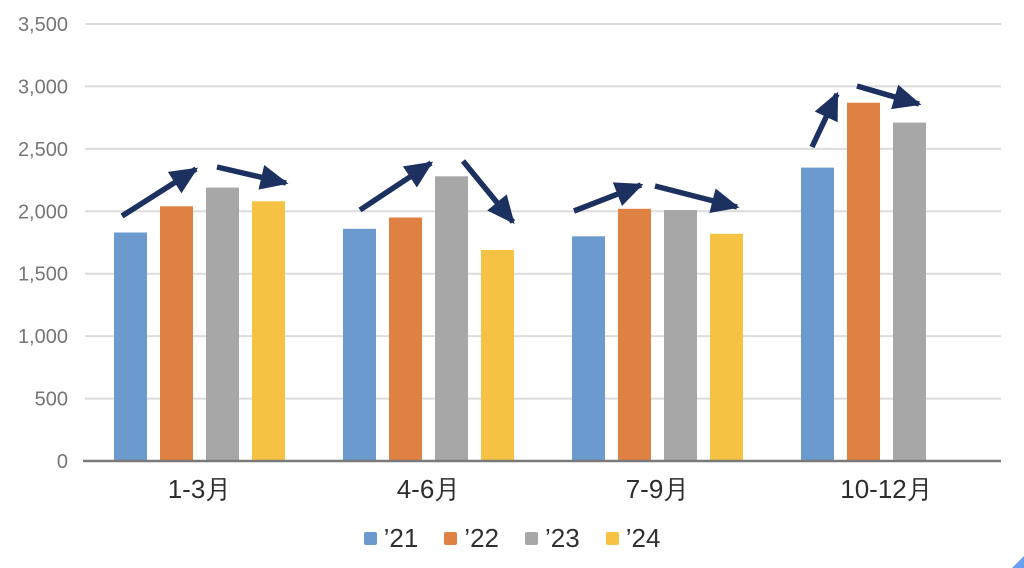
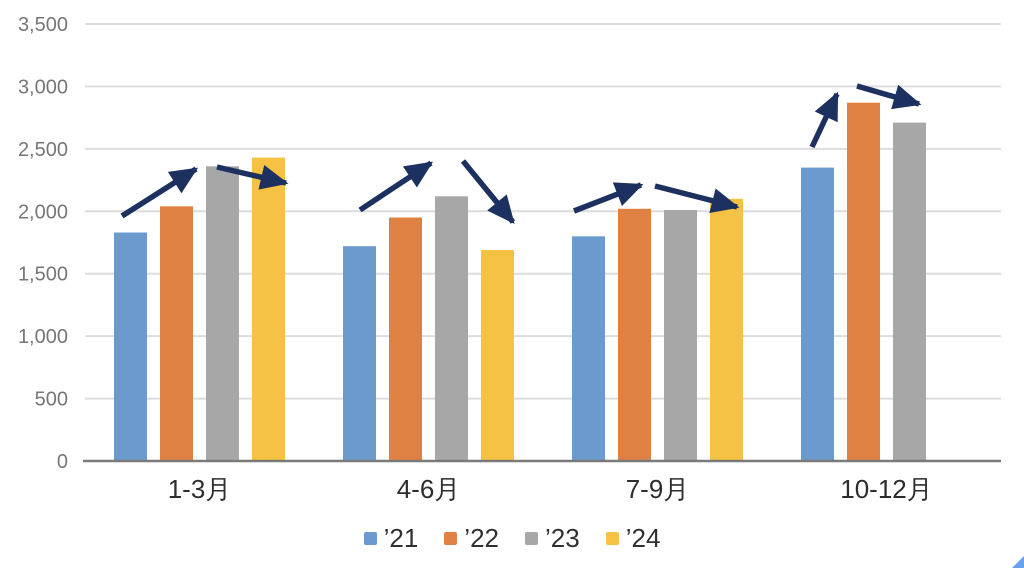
’23/1-3月: 2190 -> 2360
’24/1-3月: 2080 -> 2430
’21/4-6月: 1860 -> 1720
’23/4-6月: 2280 -> 2120
’24/7-9月: 1820 -> 2100
